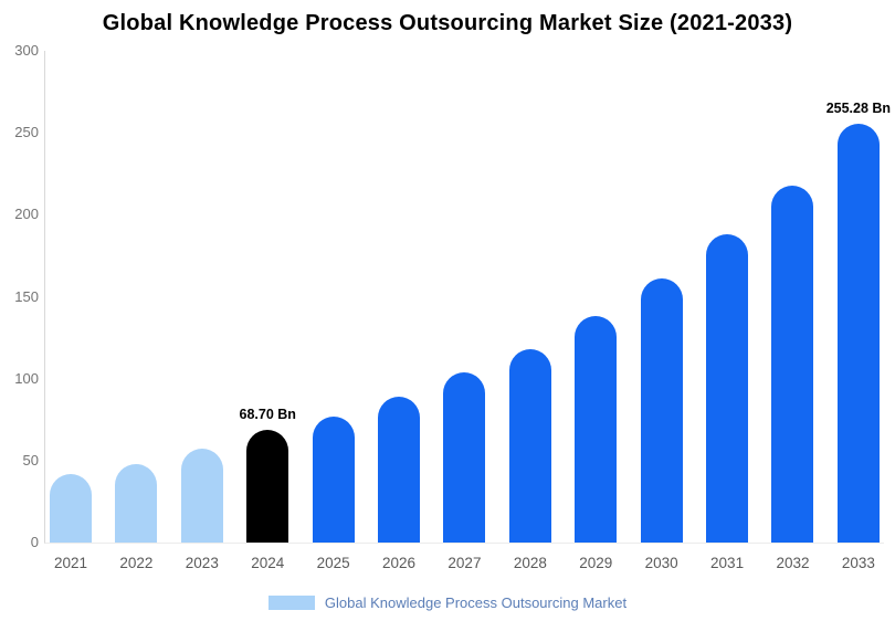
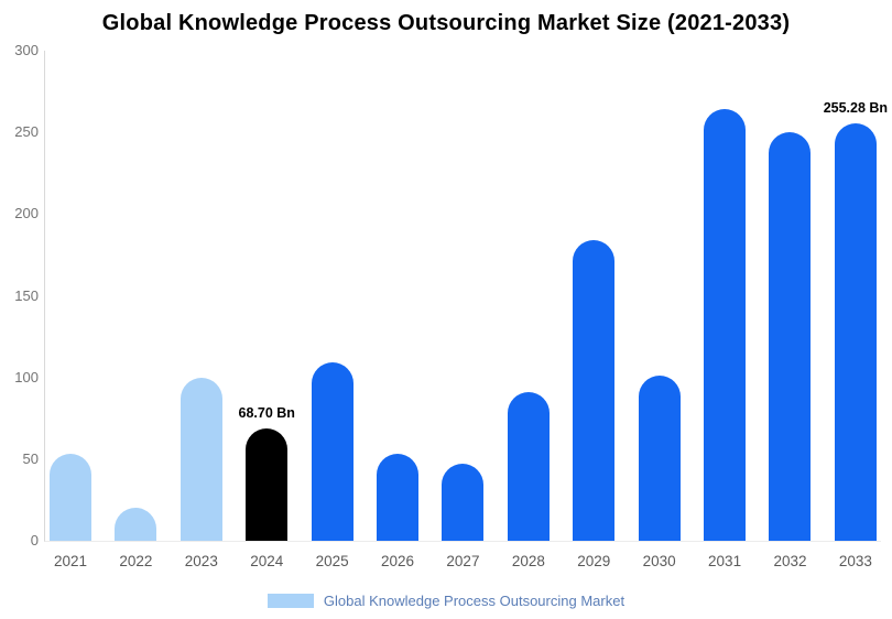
2021: 42 -> 53
2022: 48 -> 20
2023: 57 -> 100
2025: 77 -> 109
2026: 89 -> 53
2027: 104 -> 47
2028: 118 -> 91
2029: 138 -> 184
2030: 161 -> 101
2031: 188 -> 264
2032: 218 -> 250
